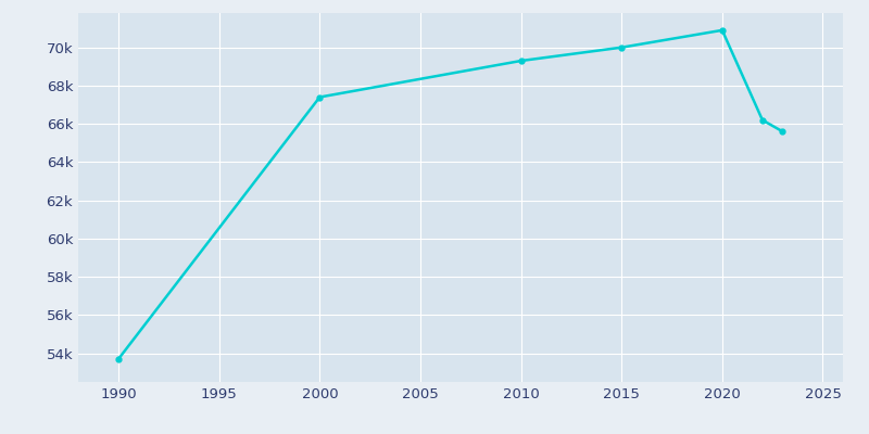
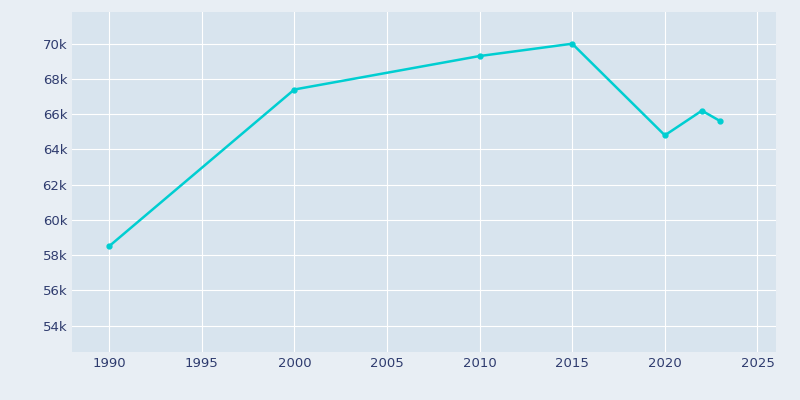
1990: 53.7k -> 58.5k
2020: 70.9k -> 64.8k
